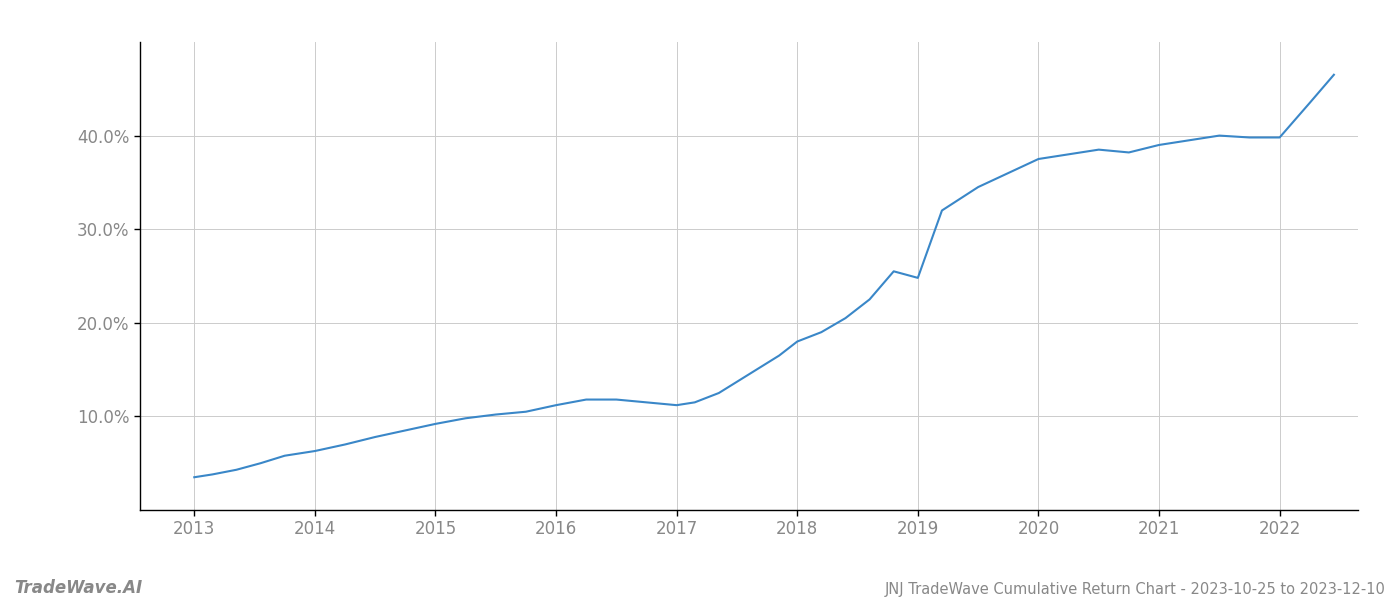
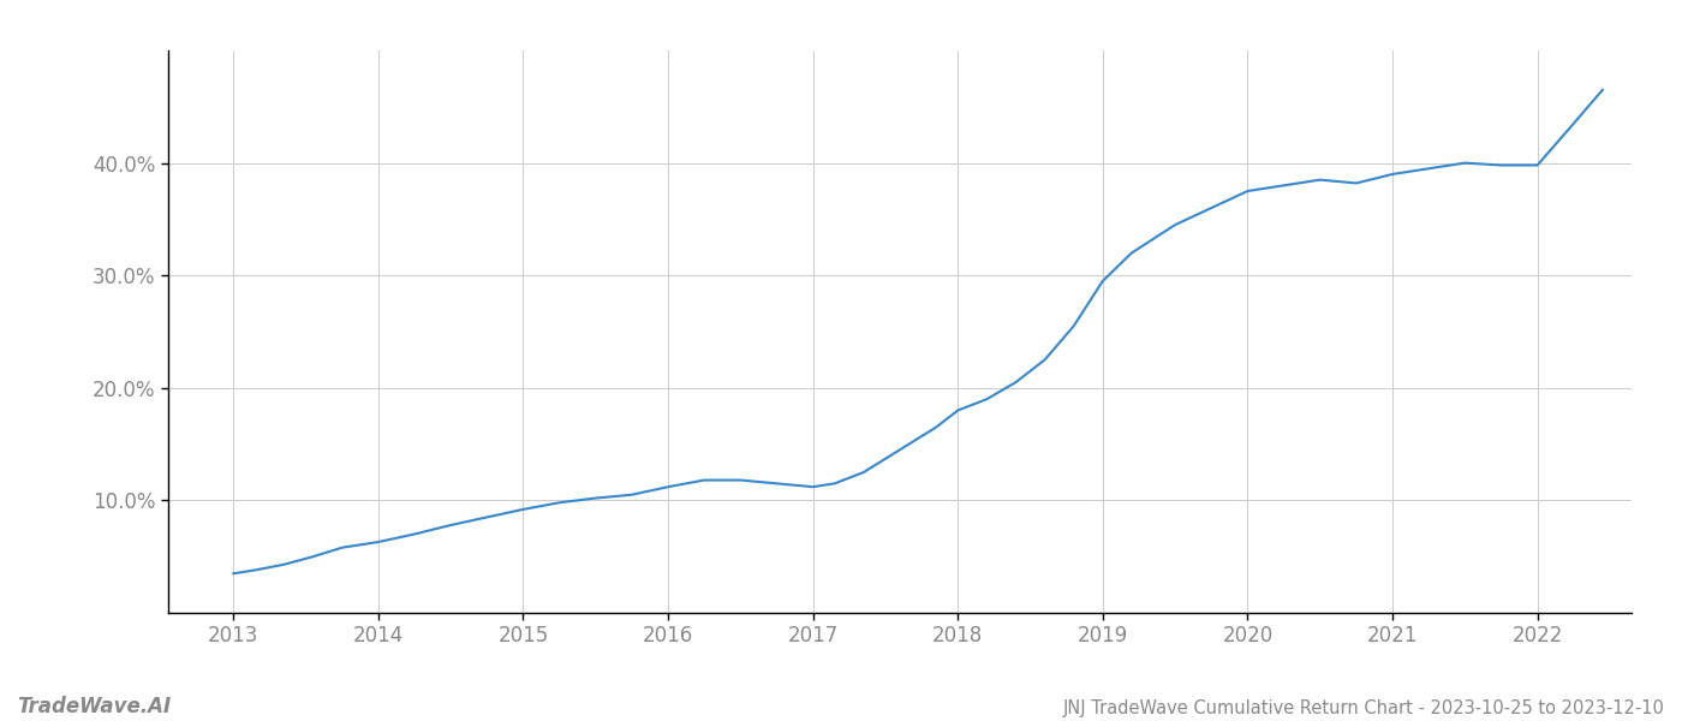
2019: 24.8% -> 29.5%
